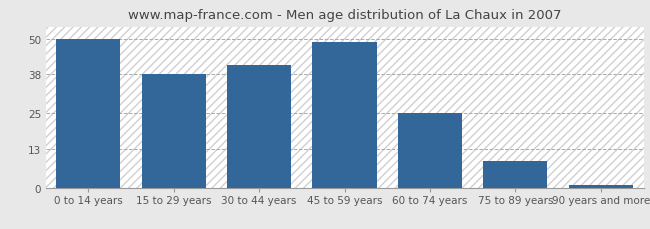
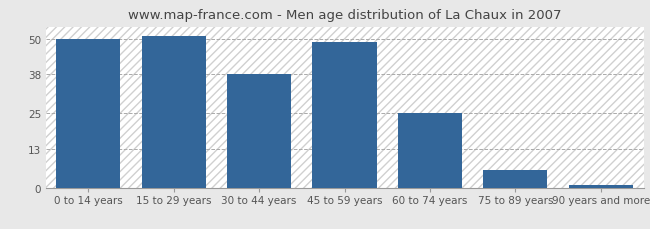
15 to 29 years: 38 -> 51
30 to 44 years: 41 -> 38
75 to 89 years: 9 -> 6
